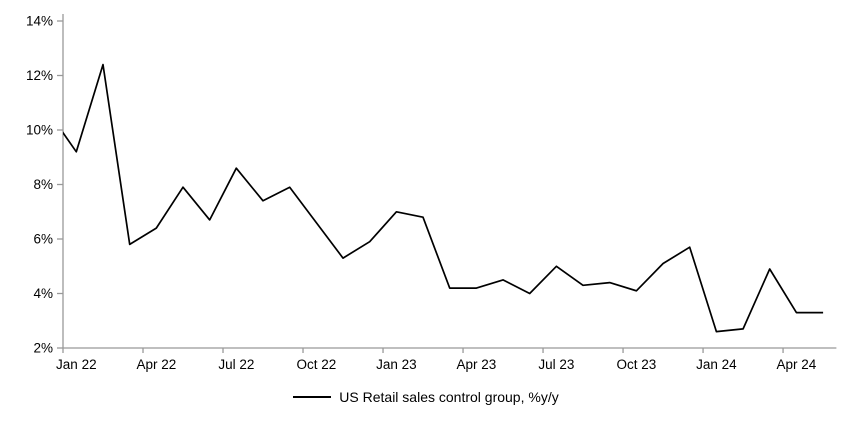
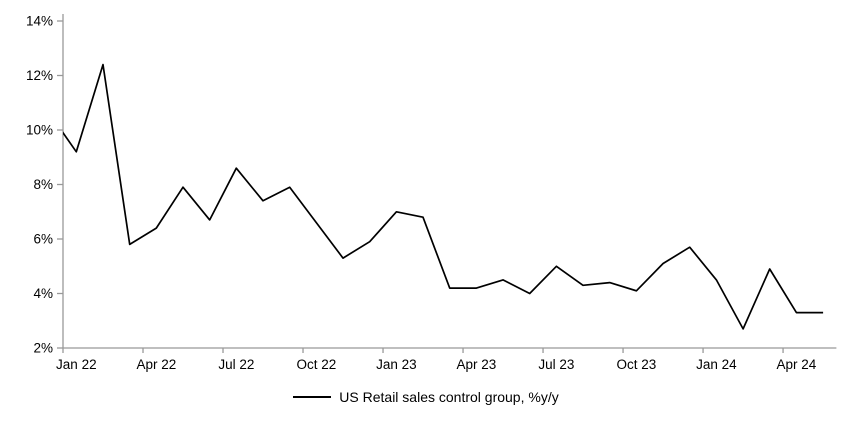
Jan 24: 2.6% -> 4.5%
